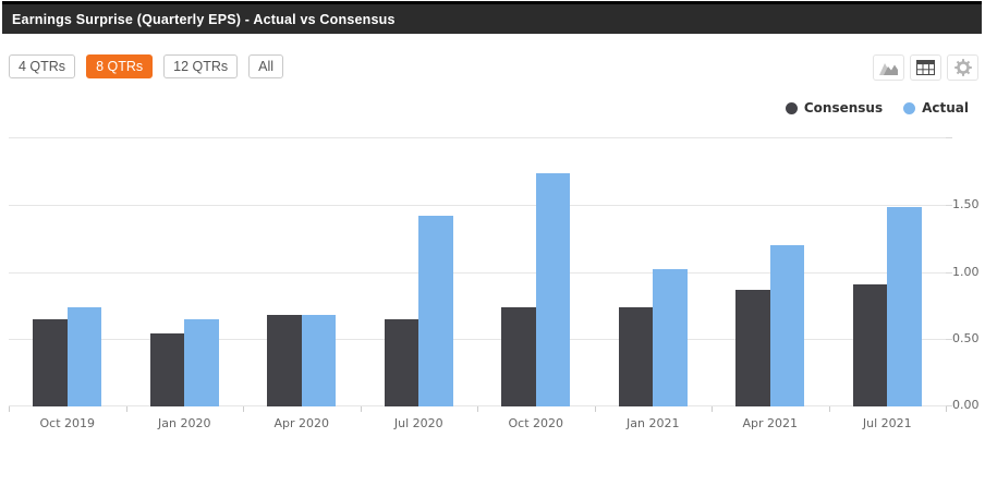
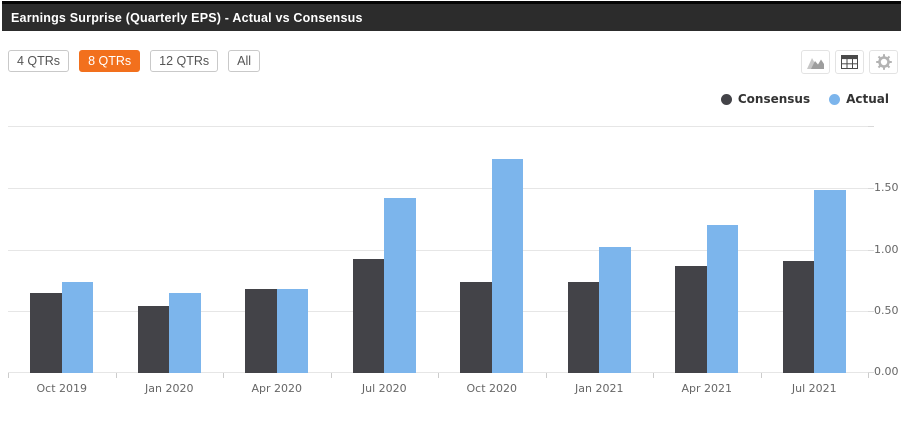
Consensus/Jul 2020: 0.65 -> 0.92
